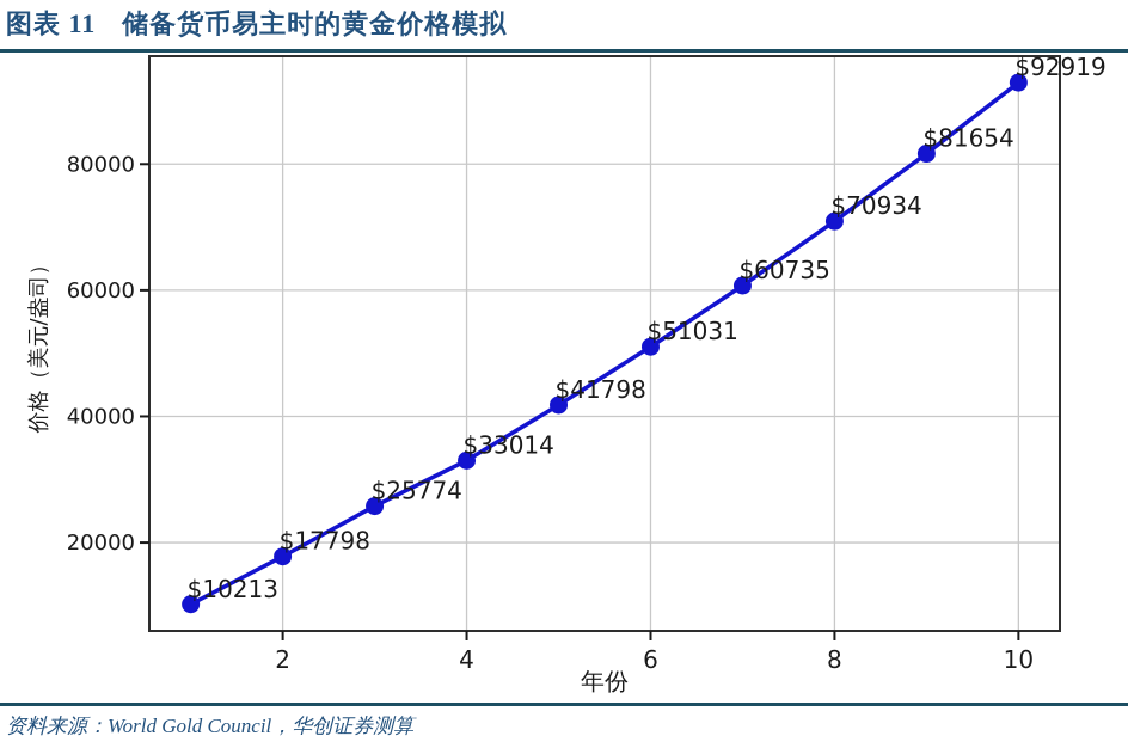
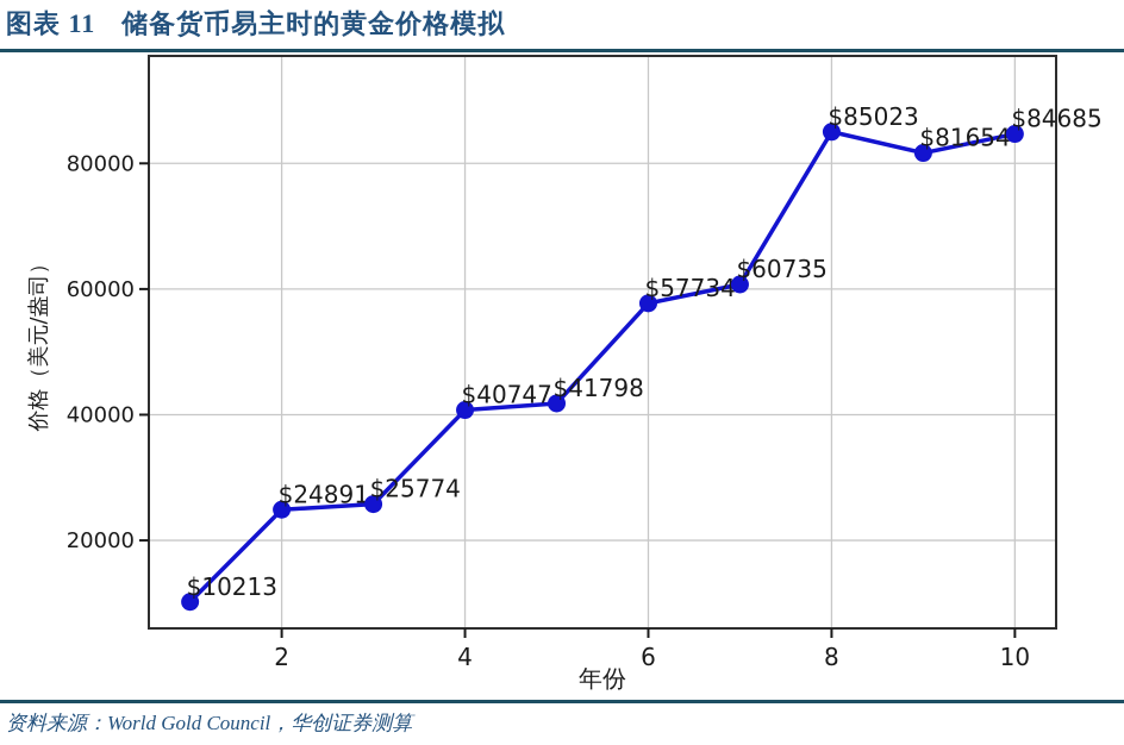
2: $17798 -> $24891
4: $33014 -> $40747
6: $51031 -> $57734
8: $70934 -> $85023
10: $92919 -> $84685
